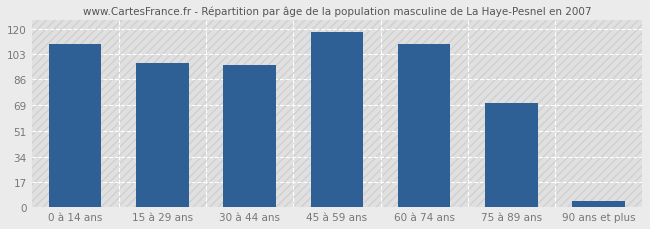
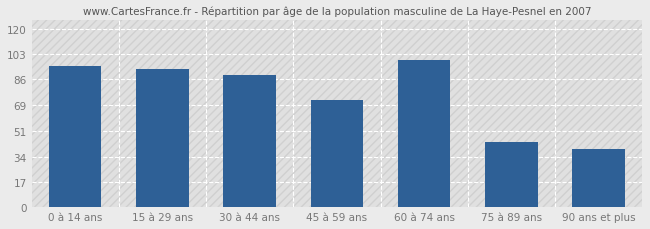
0 à 14 ans: 110 -> 95
15 à 29 ans: 97 -> 93
30 à 44 ans: 96 -> 89
45 à 59 ans: 118 -> 72
60 à 74 ans: 110 -> 99
75 à 89 ans: 70 -> 44
90 ans et plus: 4 -> 39
